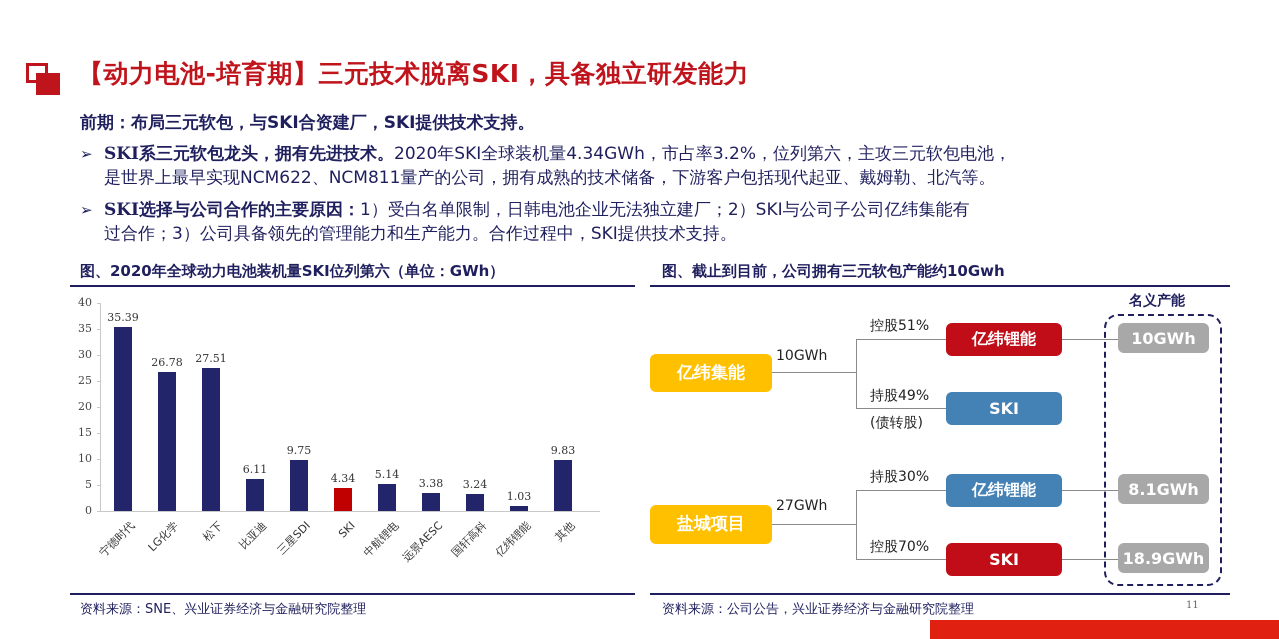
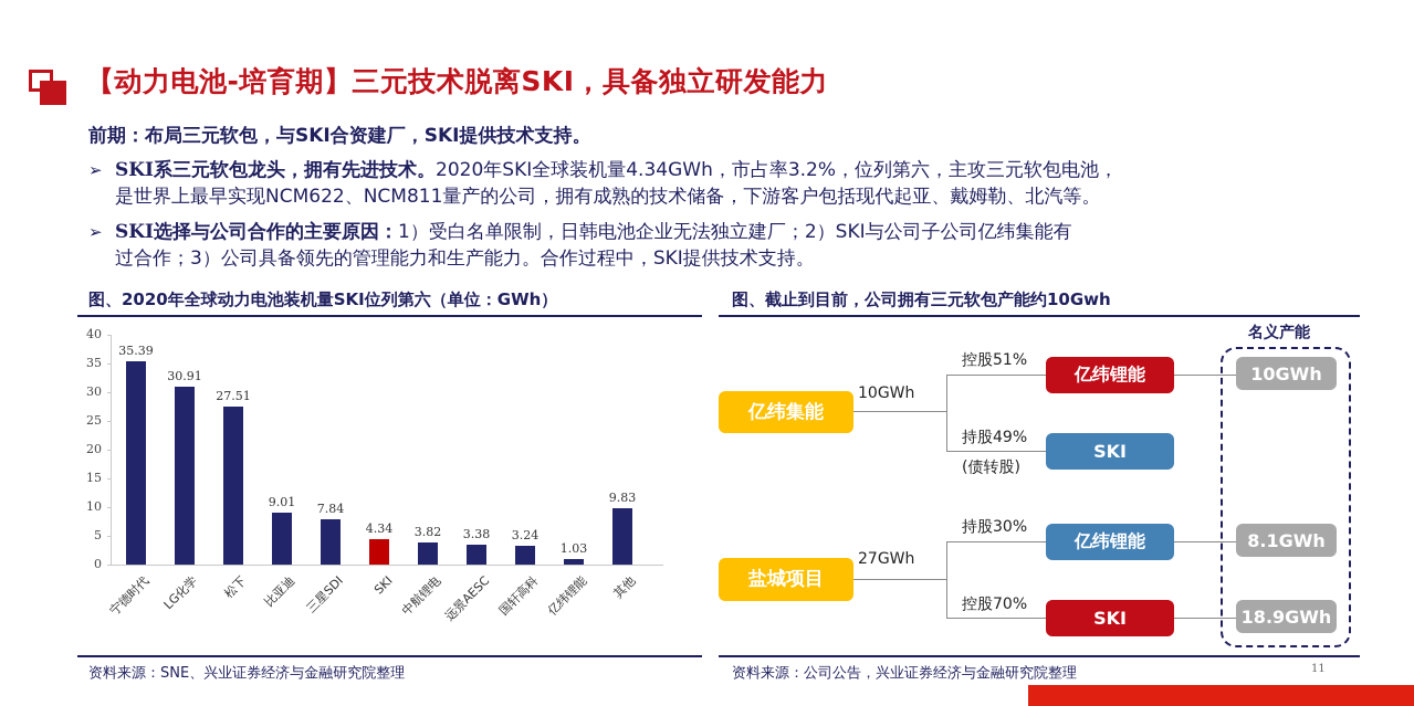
LG化学: 26.78 -> 30.91
比亚迪: 6.11 -> 9.01
三星SDI: 9.75 -> 7.84
中航锂电: 5.14 -> 3.82
